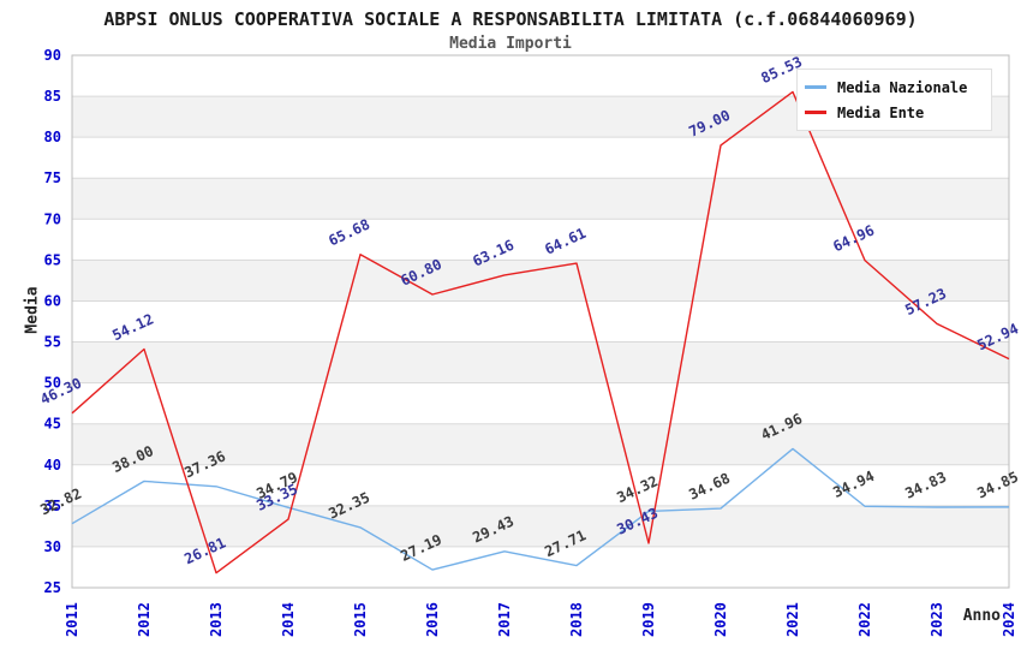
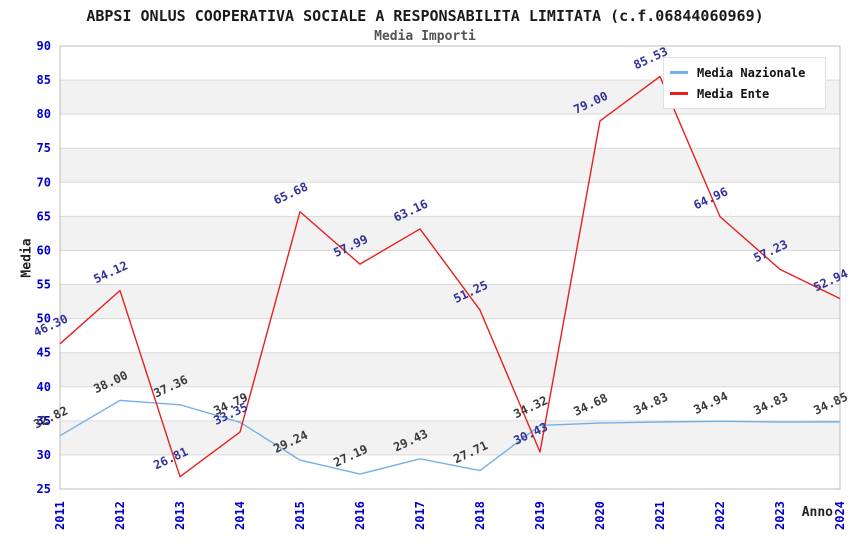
Media Nazionale/2015: 32.35 -> 29.24
Media Ente/2016: 60.80 -> 57.99
Media Ente/2018: 64.61 -> 51.25
Media Nazionale/2021: 41.96 -> 34.83
